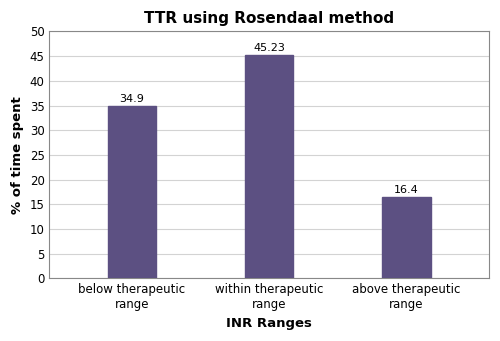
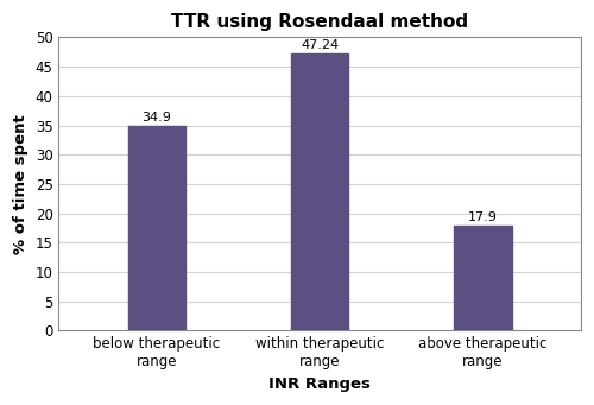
within therapeutic range: 45.23 -> 47.24
above therapeutic range: 16.4 -> 17.9
